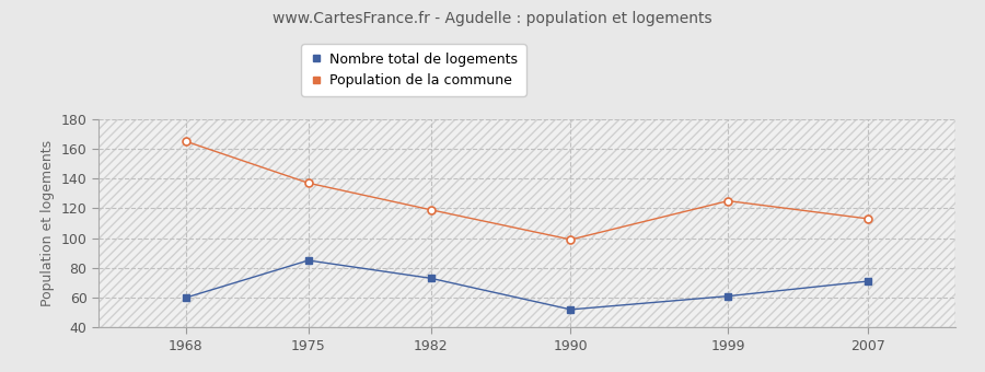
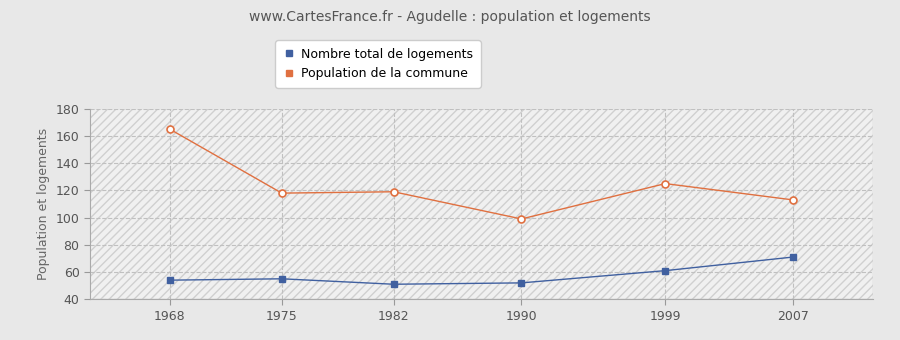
Nombre total de logements/1968: 60 -> 54
Nombre total de logements/1975: 85 -> 55
Population de la commune/1975: 137 -> 118
Nombre total de logements/1982: 73 -> 51
